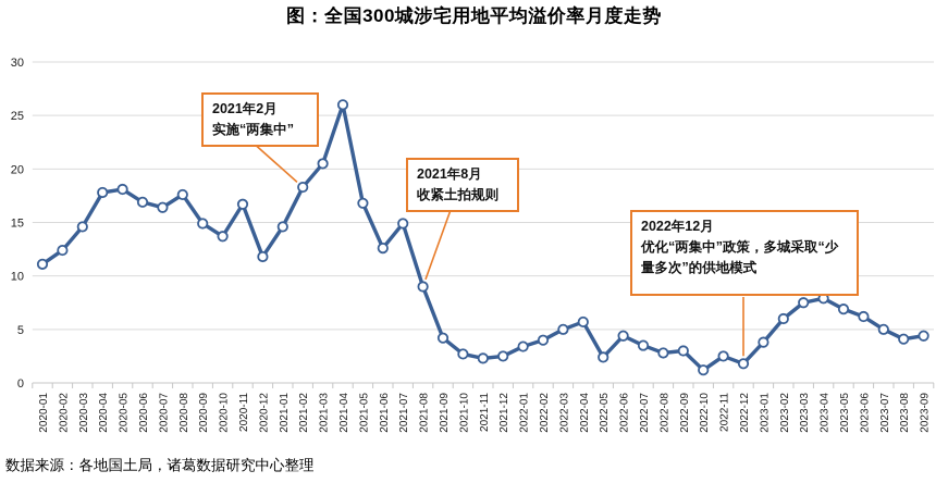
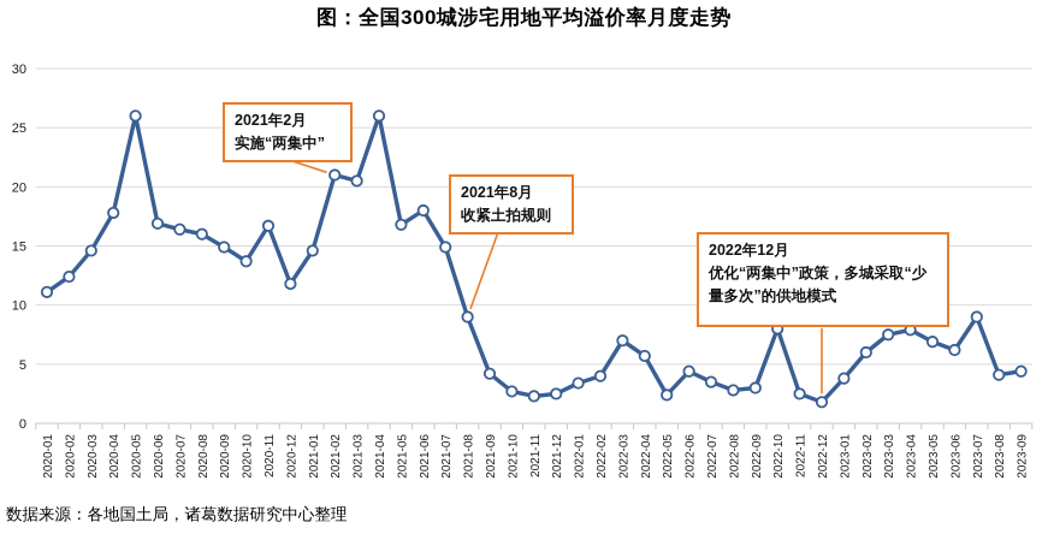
2020-05: 18 -> 26
2020-08: 18 -> 16
2021-02: 18 -> 21
2021-06: 13 -> 18
2022-03: 5 -> 7
2022-10: 1 -> 8
2023-07: 5 -> 9
